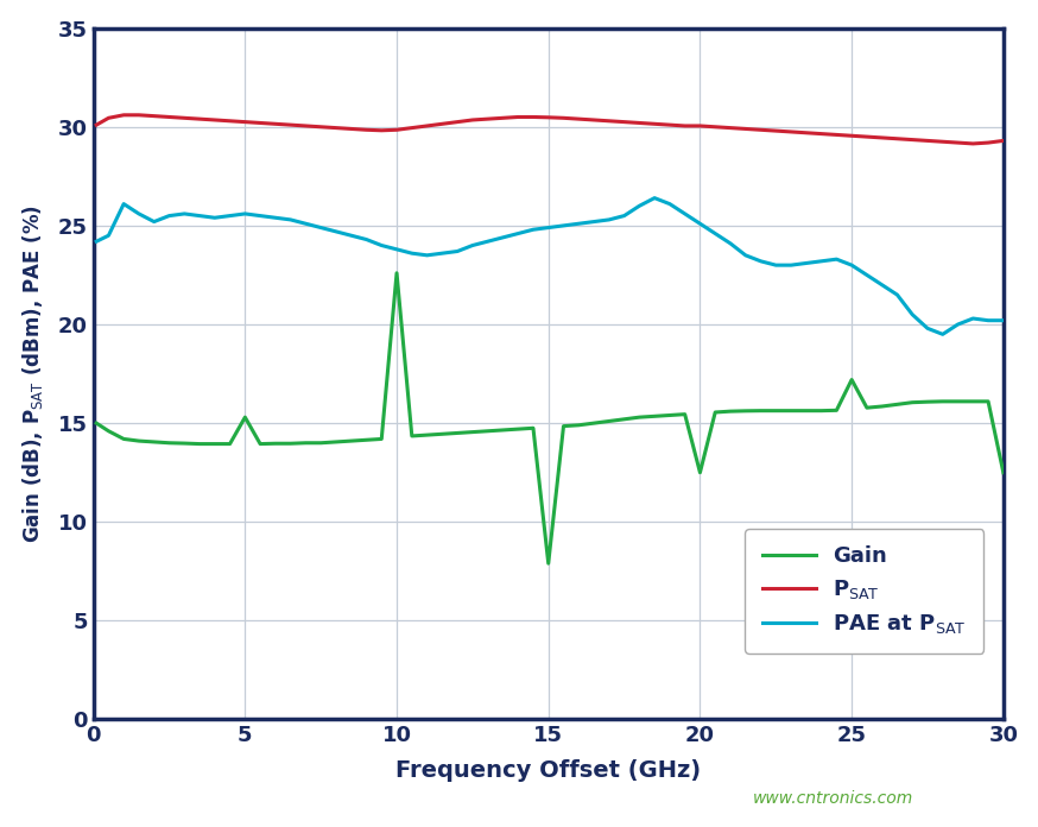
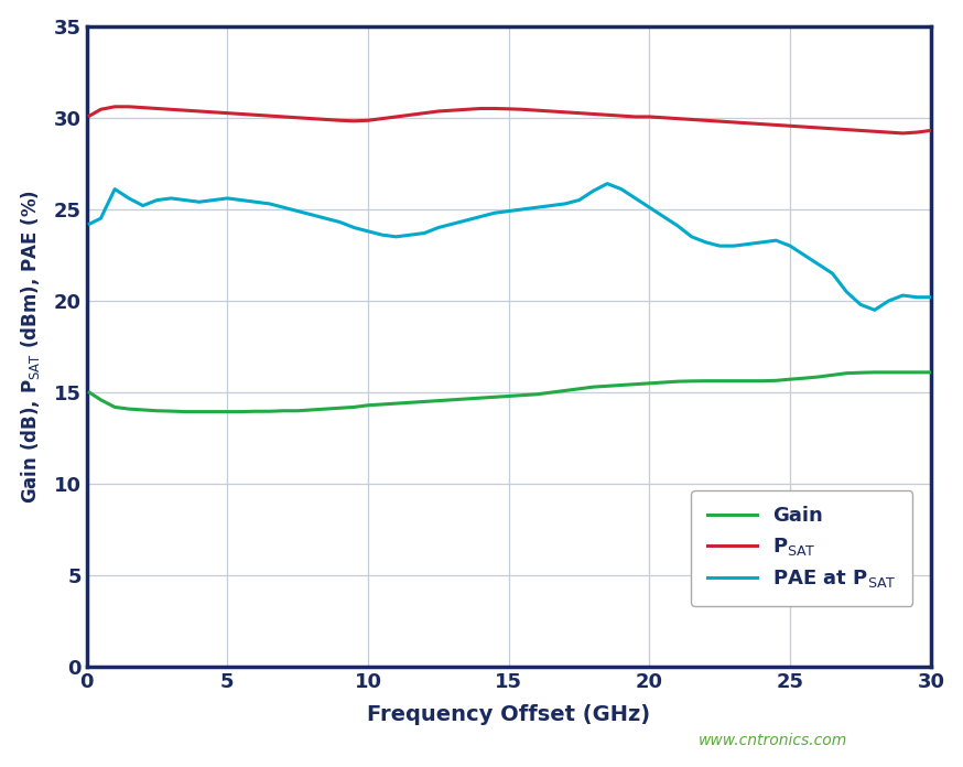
Gain/5: 15.3 -> 13.9
Gain/10: 22.6 -> 14.3
Gain/15: 7.9 -> 14.8
Gain/20: 12.5 -> 15.5
Gain/25: 17.2 -> 15.7
Gain/30: 12.5 -> 16.1
